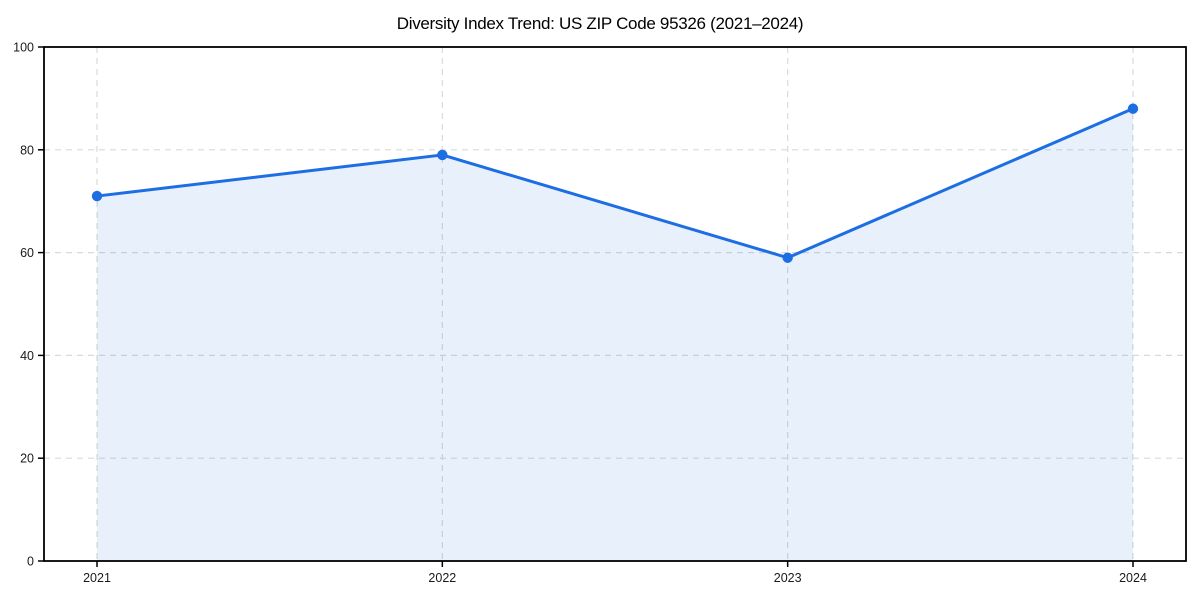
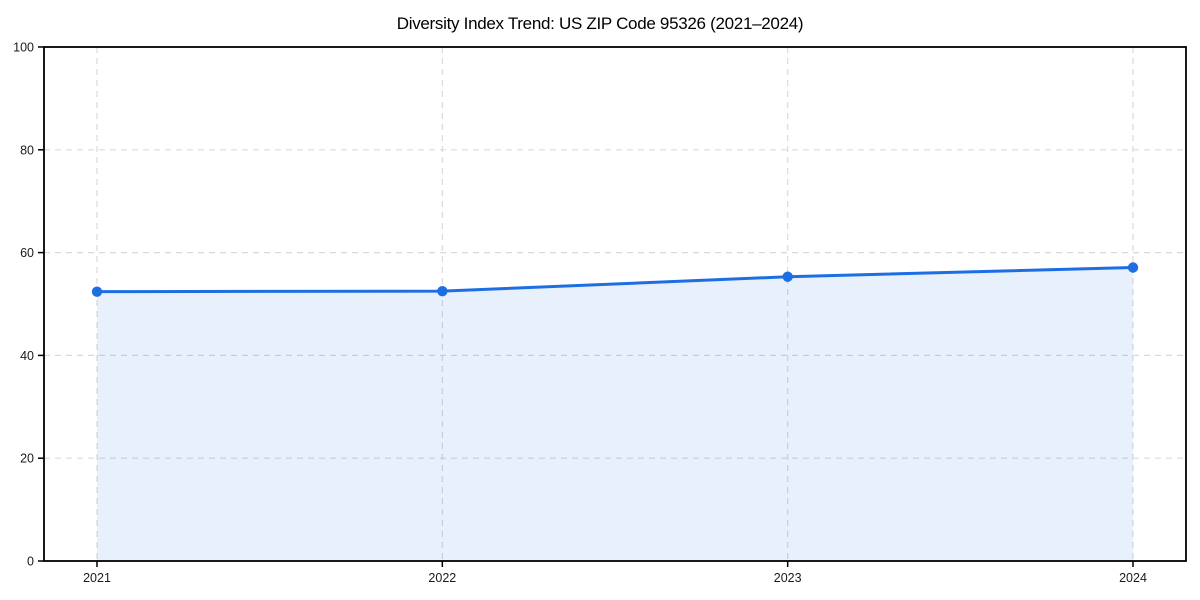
2021: 71 -> 52
2022: 79 -> 52
2023: 59 -> 55
2024: 88 -> 57
